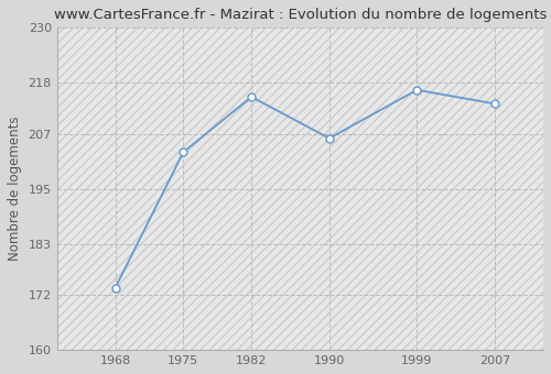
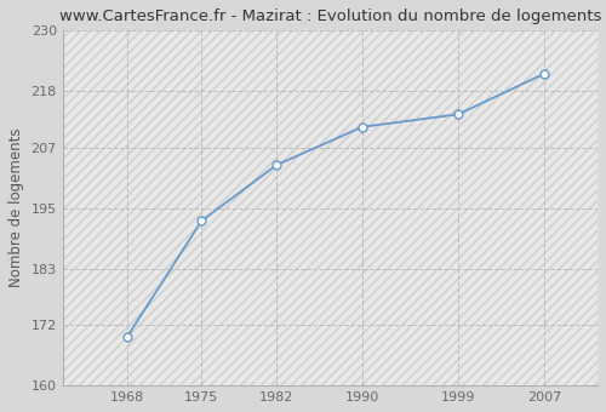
1968: 173.5 -> 169.5
1975: 203.0 -> 192.5
1982: 215.0 -> 203.5
1990: 206.0 -> 211.0
1999: 216.5 -> 213.5
2007: 213.5 -> 221.5
